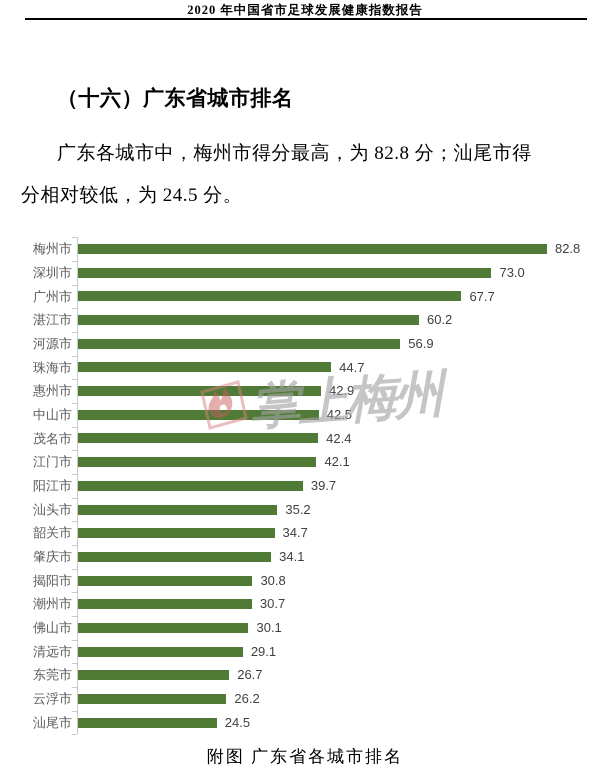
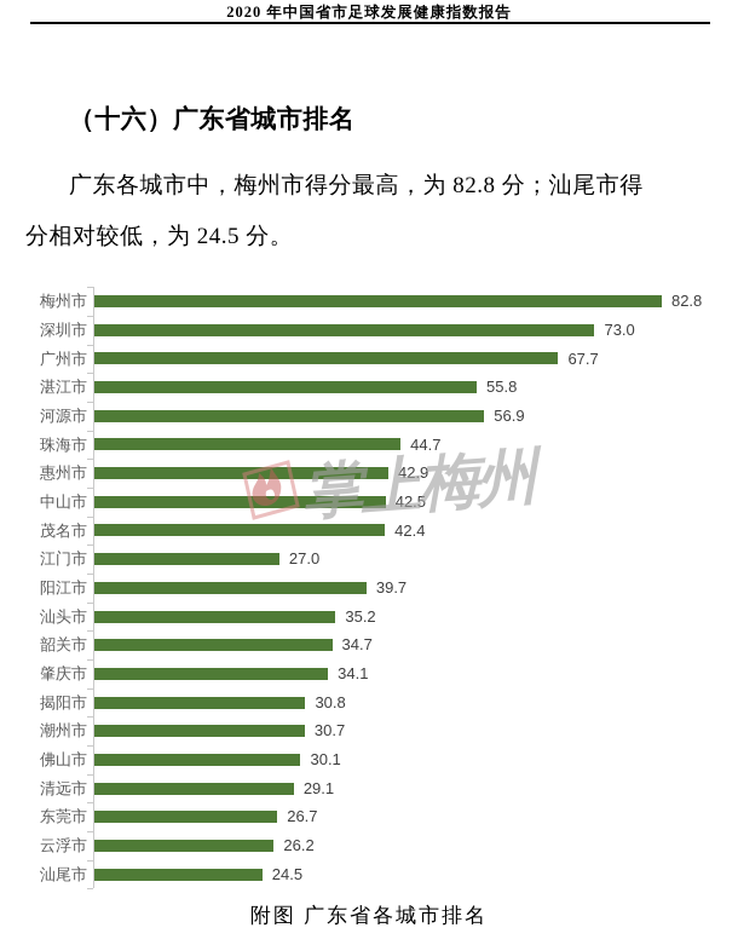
湛江市: 60.2 -> 55.8
江门市: 42.1 -> 27.0
